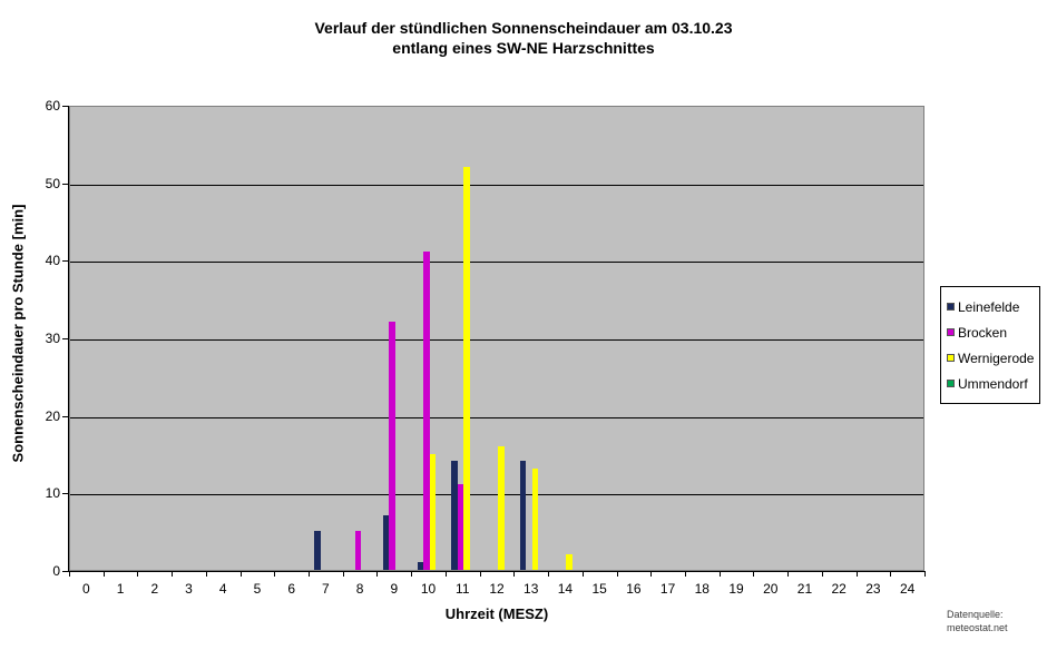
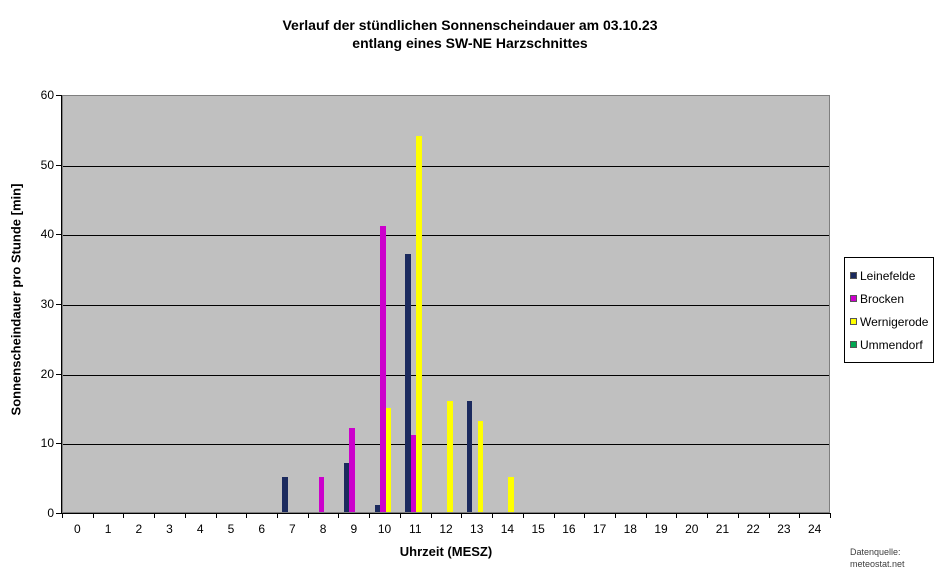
Brocken/9: 32 -> 12
Leinefelde/11: 14 -> 37
Wernigerode/11: 52 -> 54
Leinefelde/13: 14 -> 16
Wernigerode/14: 2 -> 5
